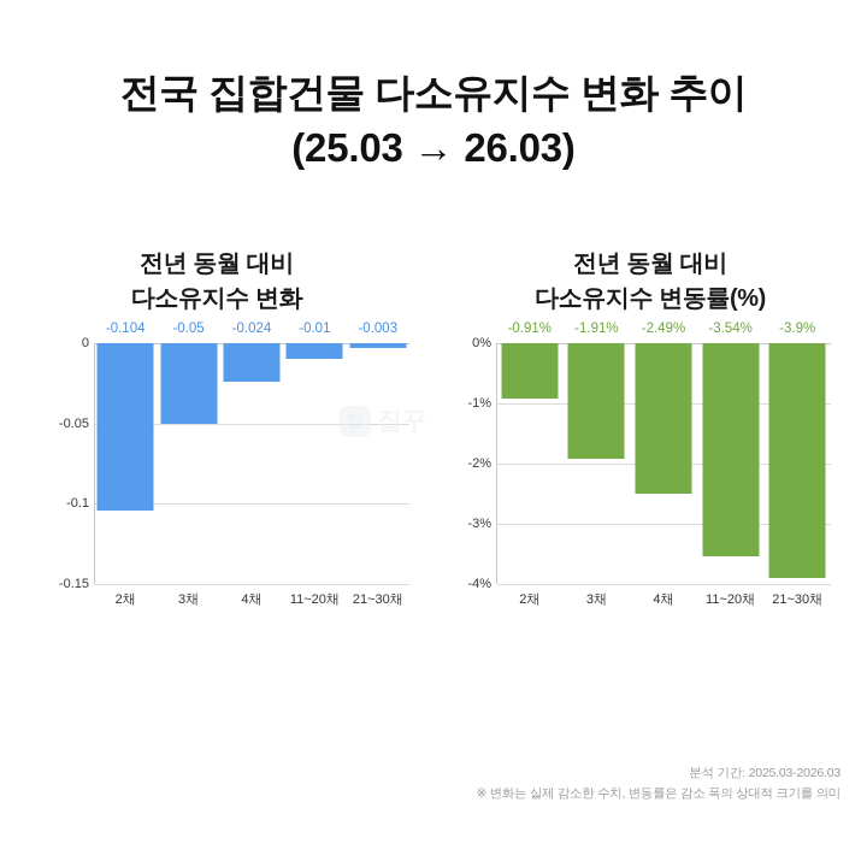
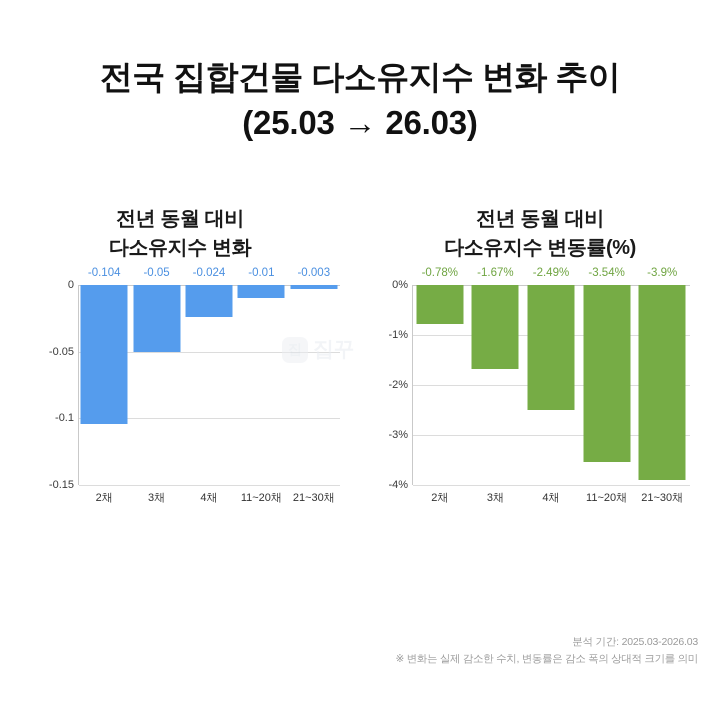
전년 동월 대비 다소유지수 변동률(%)/2채: -0.91% -> -0.78%
전년 동월 대비 다소유지수 변동률(%)/3채: -1.91% -> -1.67%
